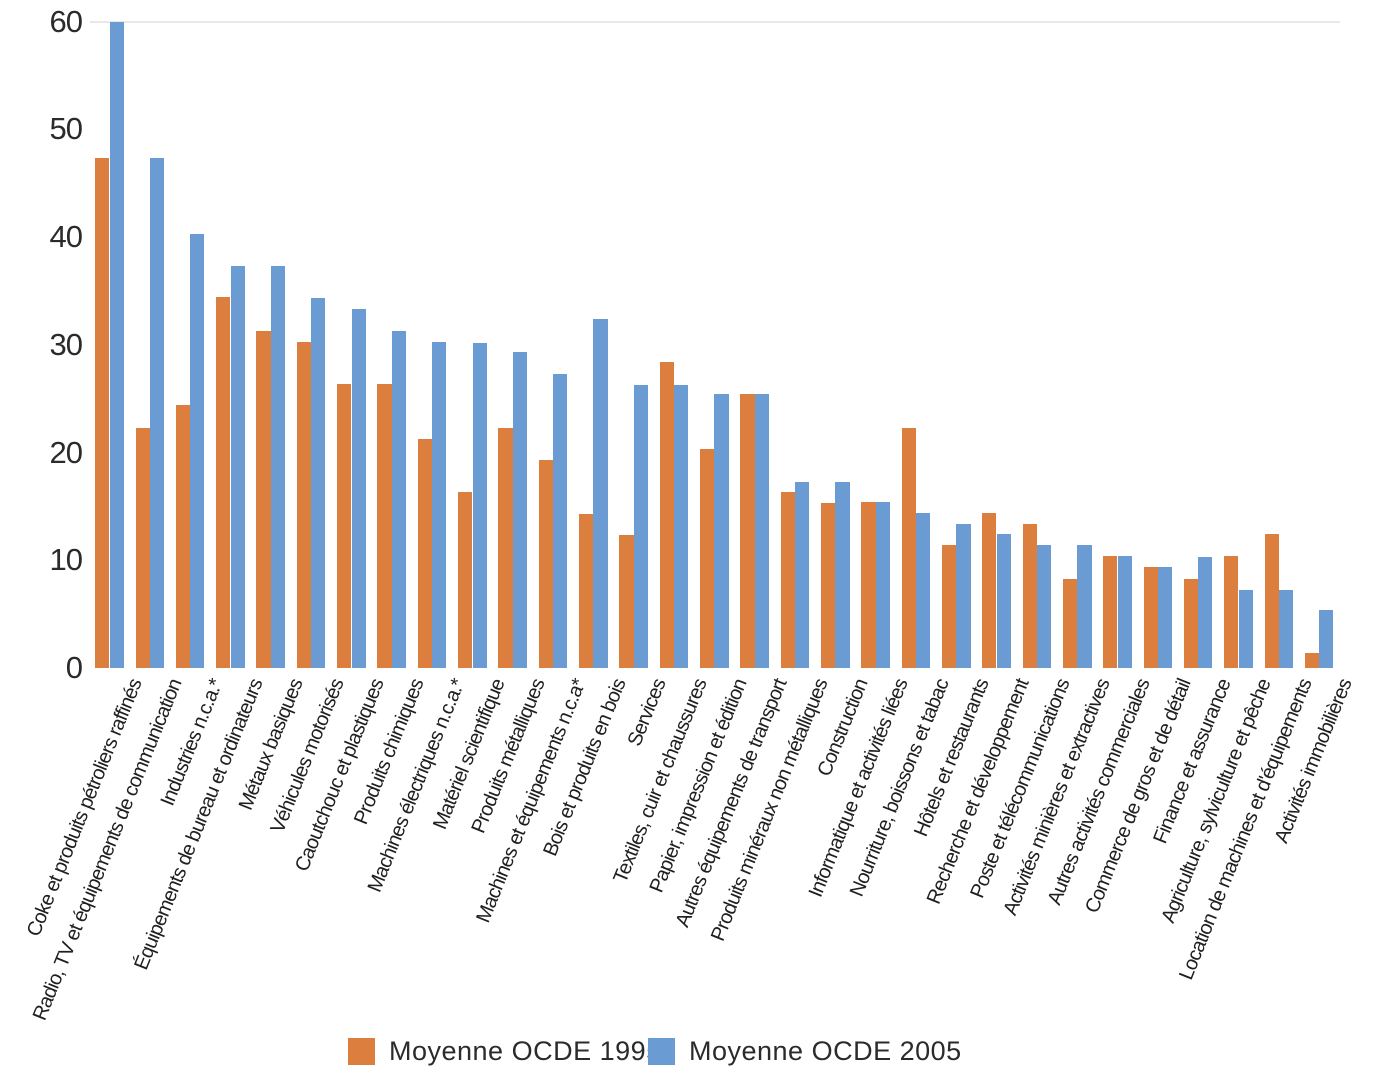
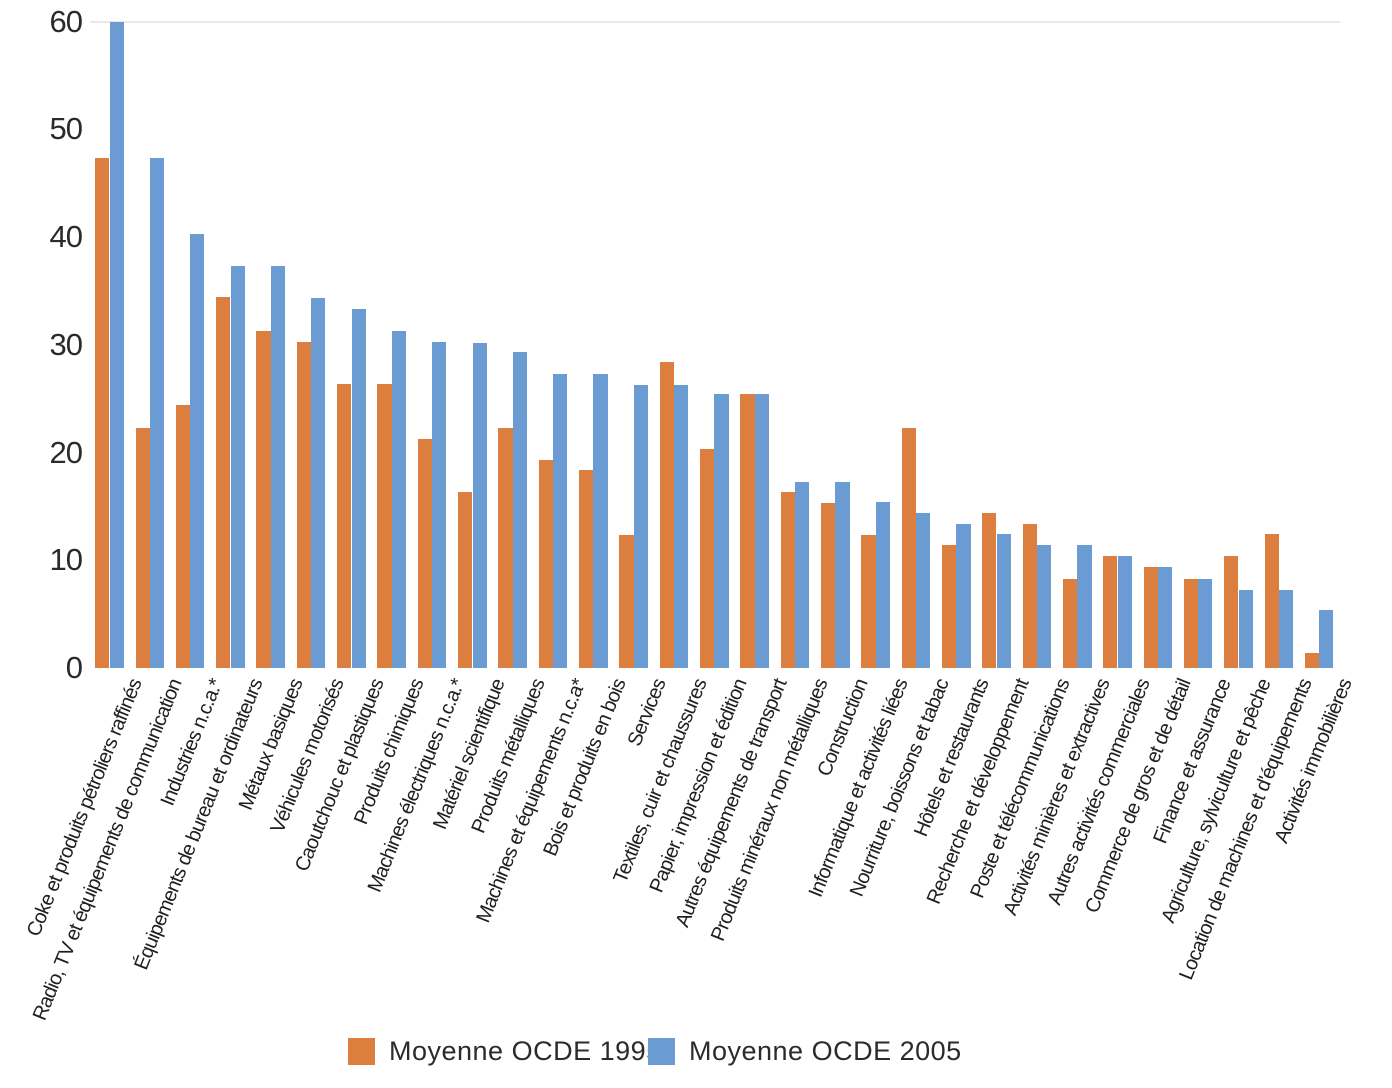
Moyenne OCDE 1995/Bois et produits en bois: 14.3 -> 18.4
Moyenne OCDE 2005/Bois et produits en bois: 32.4 -> 27.3
Moyenne OCDE 1995/Informatique et activités liées: 15.4 -> 12.3
Moyenne OCDE 2005/Finance et assurance: 10.3 -> 8.3
